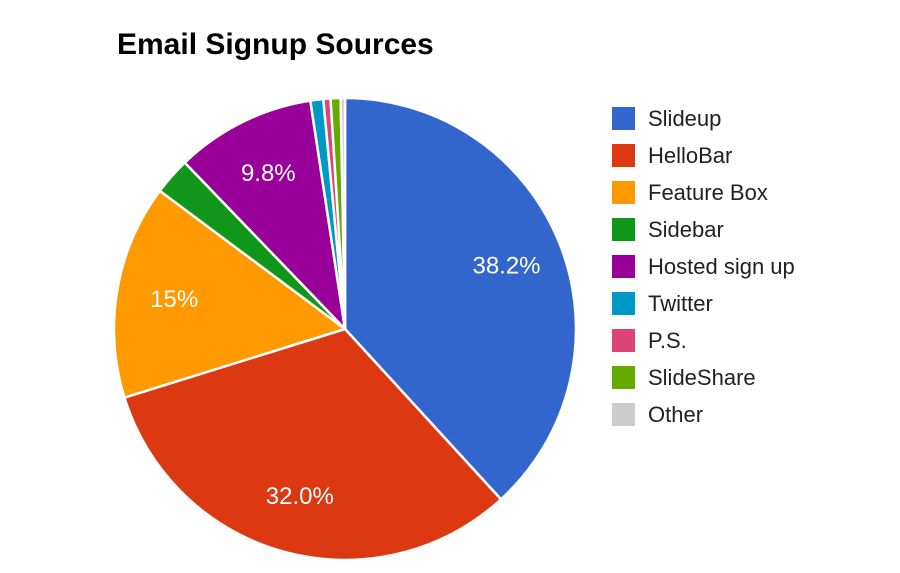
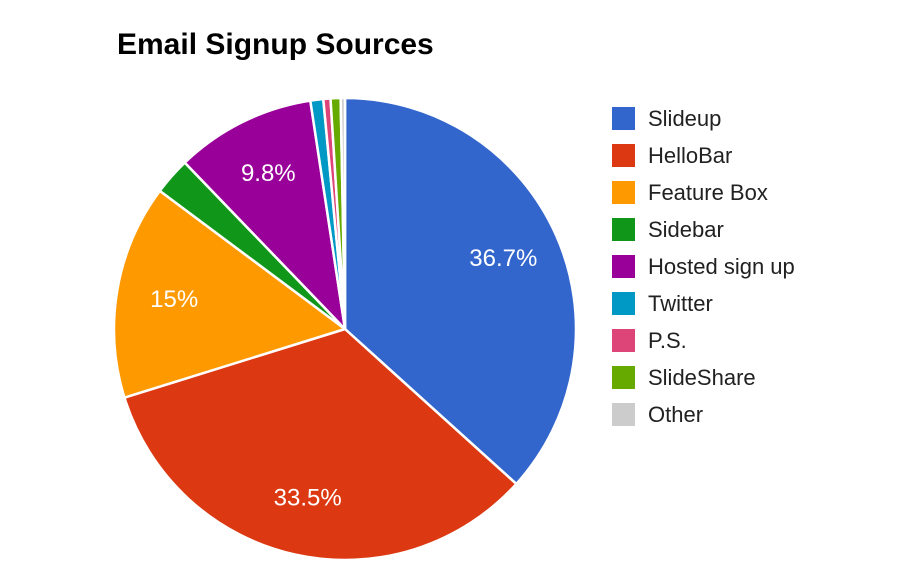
Slideup: 38.2% -> 36.7%
HelloBar: 32.0% -> 33.5%
